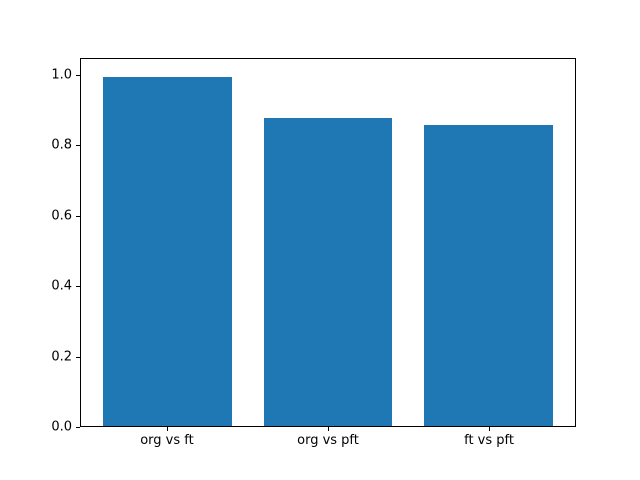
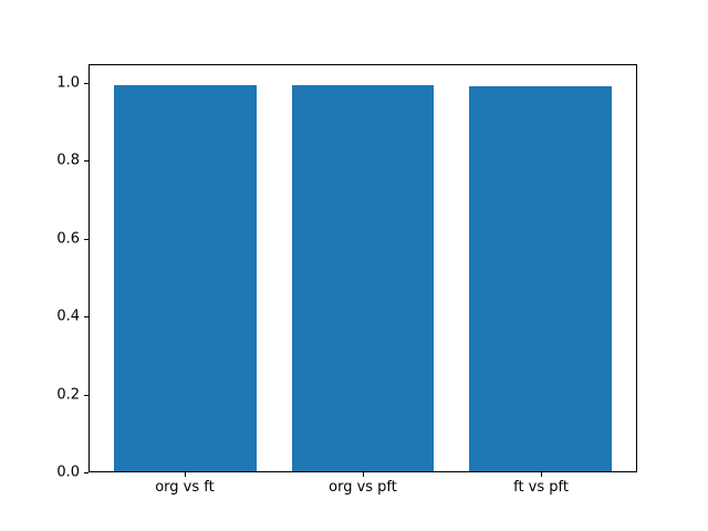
org vs pft: 0.88 -> 1.00
ft vs pft: 0.86 -> 0.99
